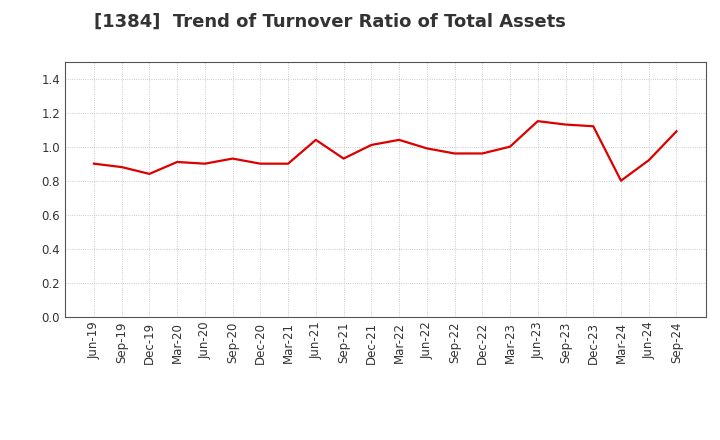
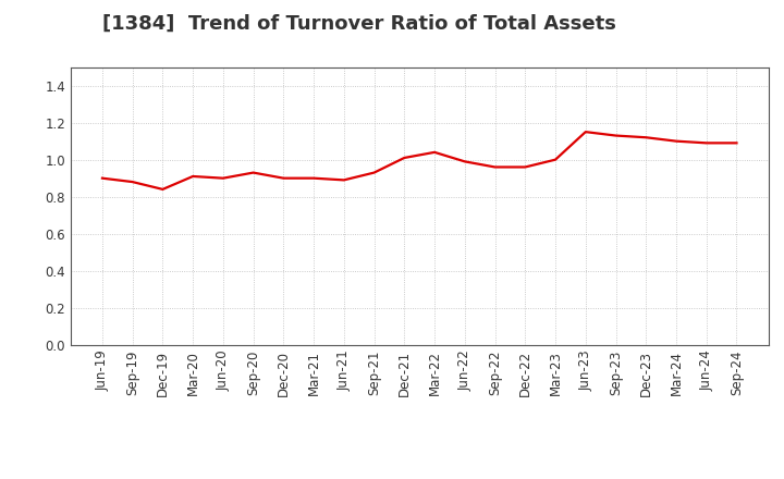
Jun-21: 1.04 -> 0.89
Mar-24: 0.80 -> 1.10
Jun-24: 0.92 -> 1.09
